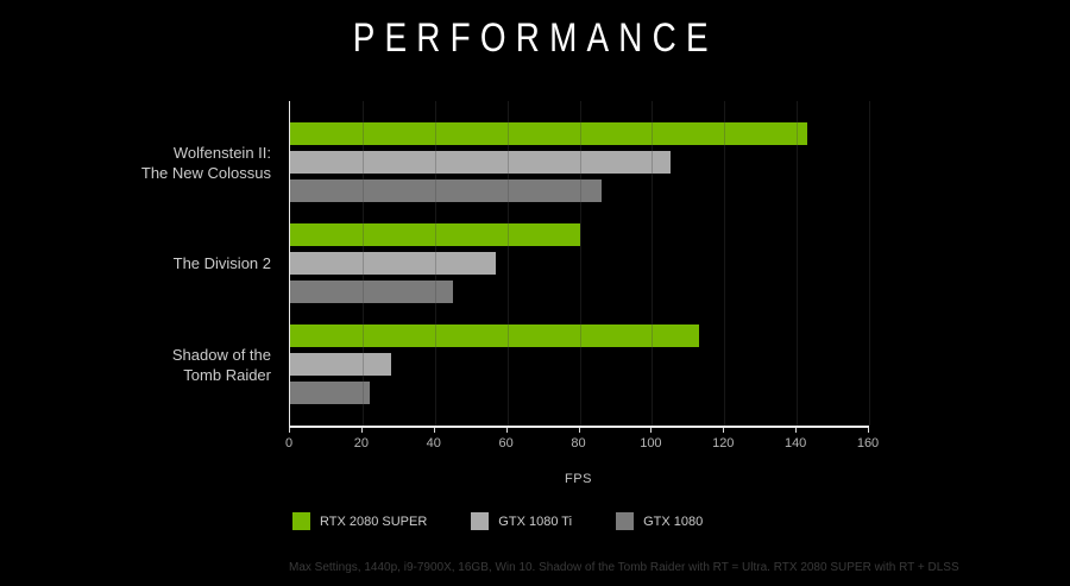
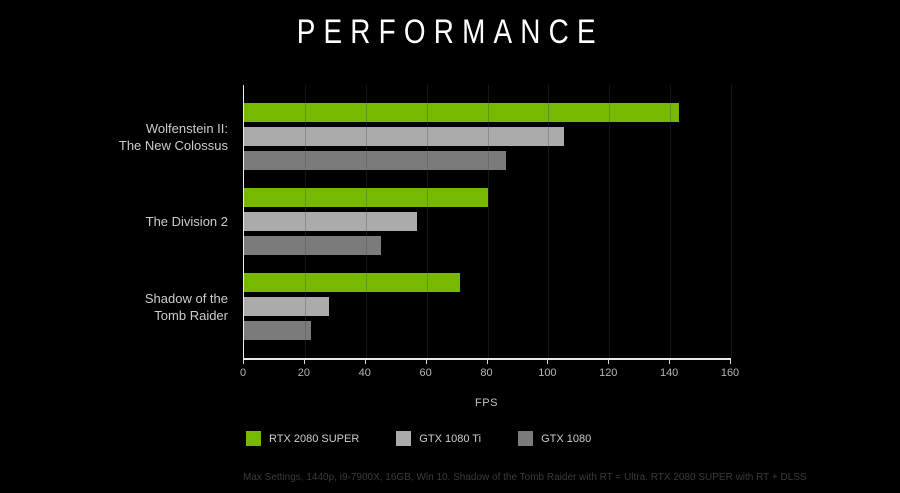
RTX 2080 SUPER/Shadow of the Tomb Raider: 113 -> 71
